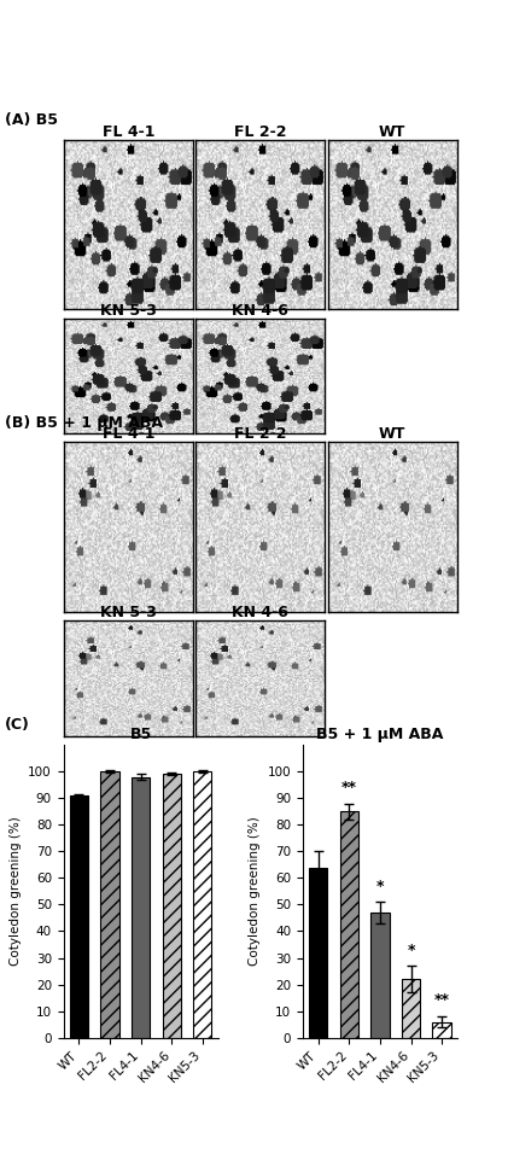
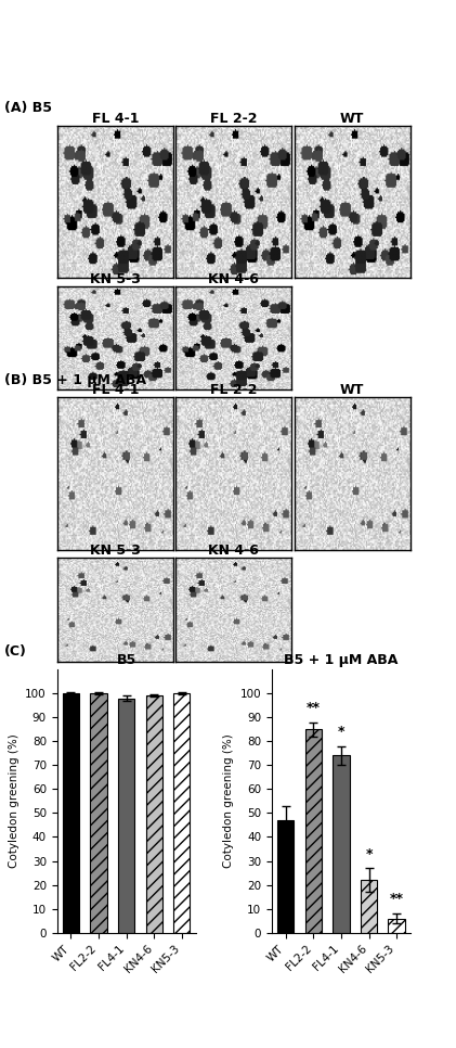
B5/WT: 91 -> 100
B5 + 1 μM ABA/WT: 64 -> 47
B5 + 1 μM ABA/FL4-1: 47 -> 74
